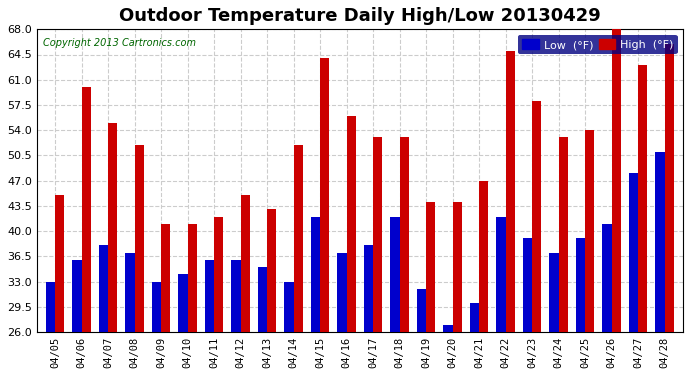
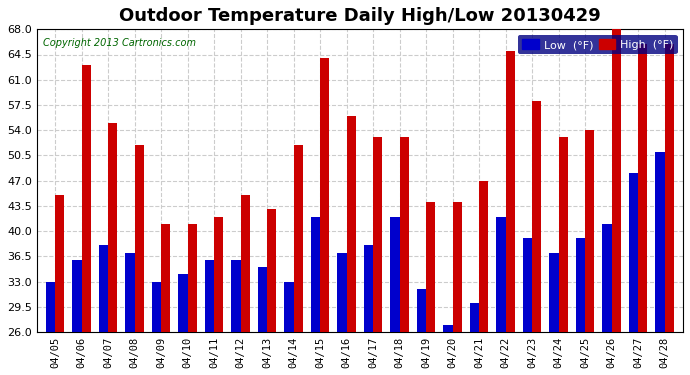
High (°F)/04/06: 60 -> 63
High (°F)/04/27: 63 -> 66
